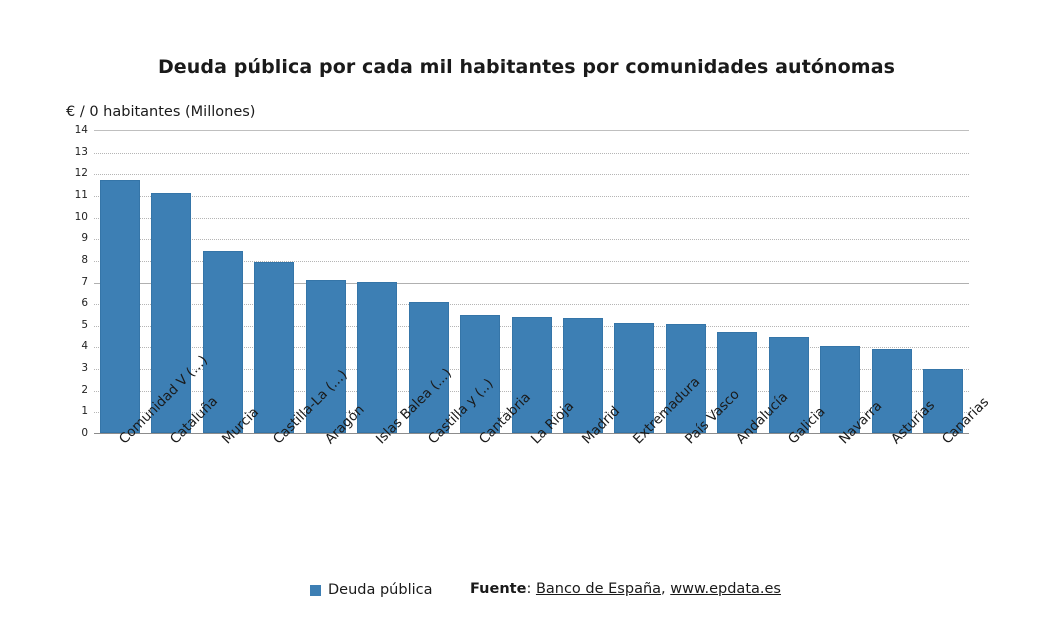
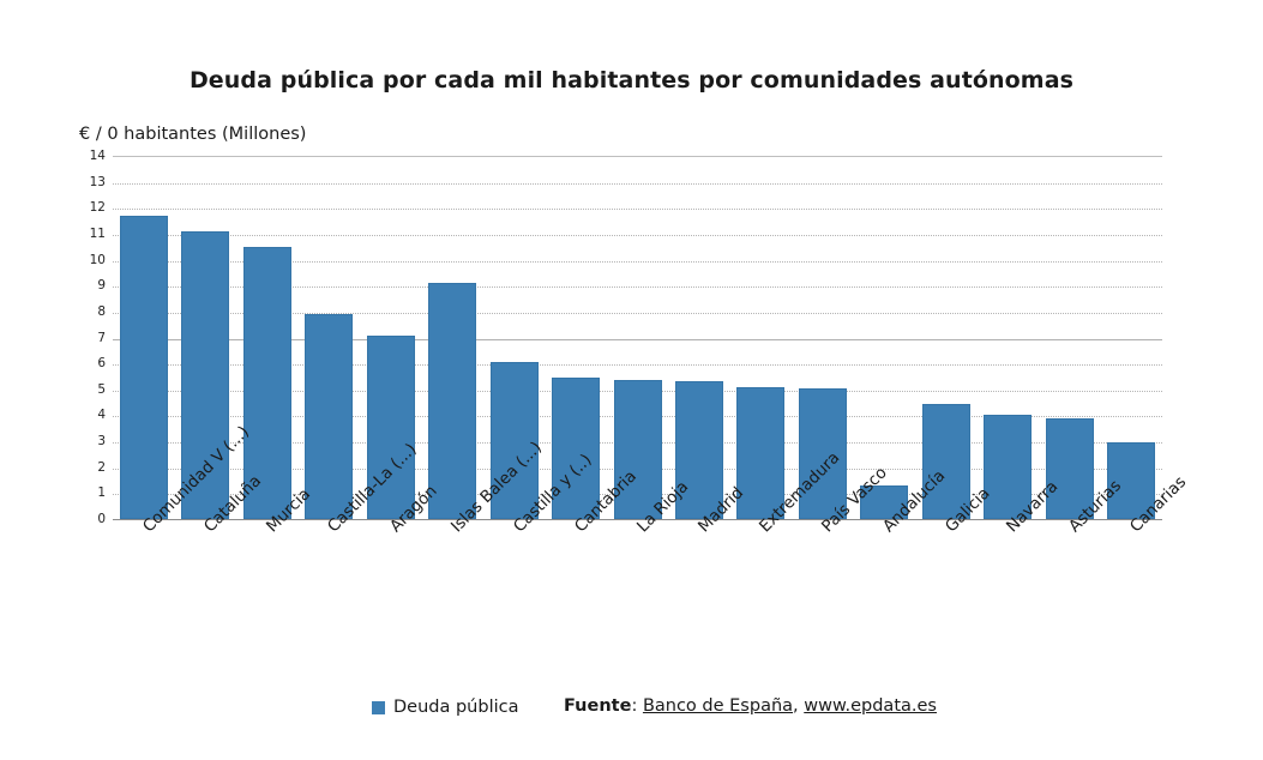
Murcia: 8.4 -> 10.5
Islas Balea (...): 7.0 -> 9.1
Andalucía: 4.7 -> 1.3
